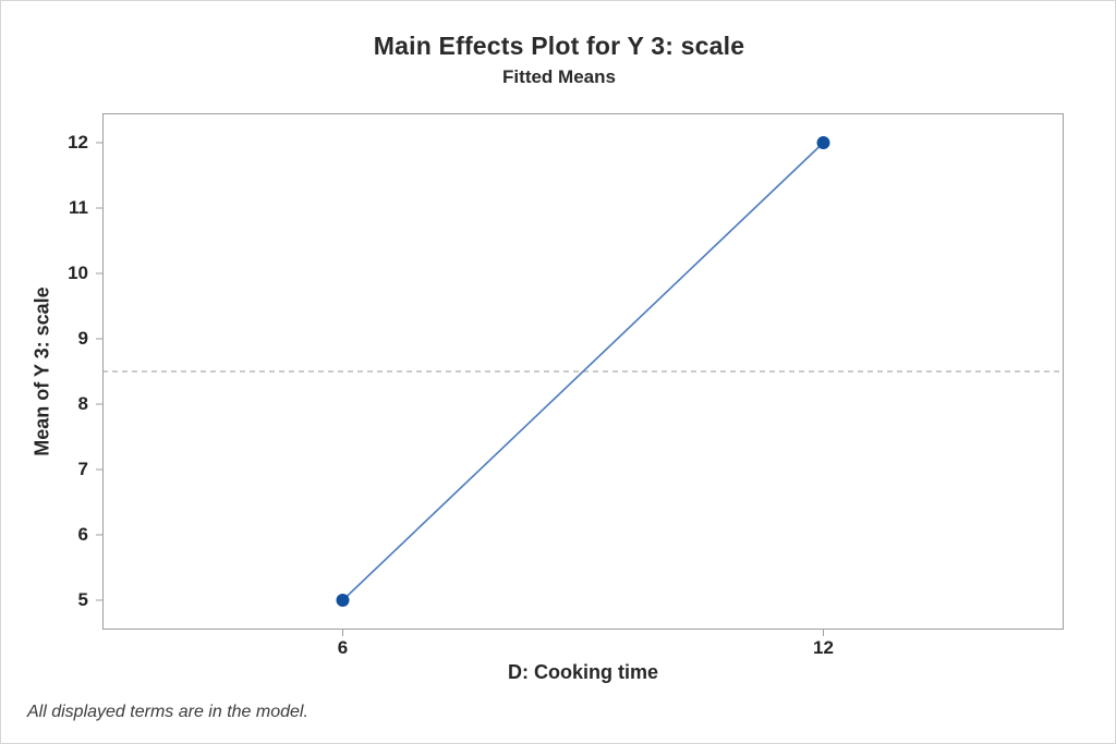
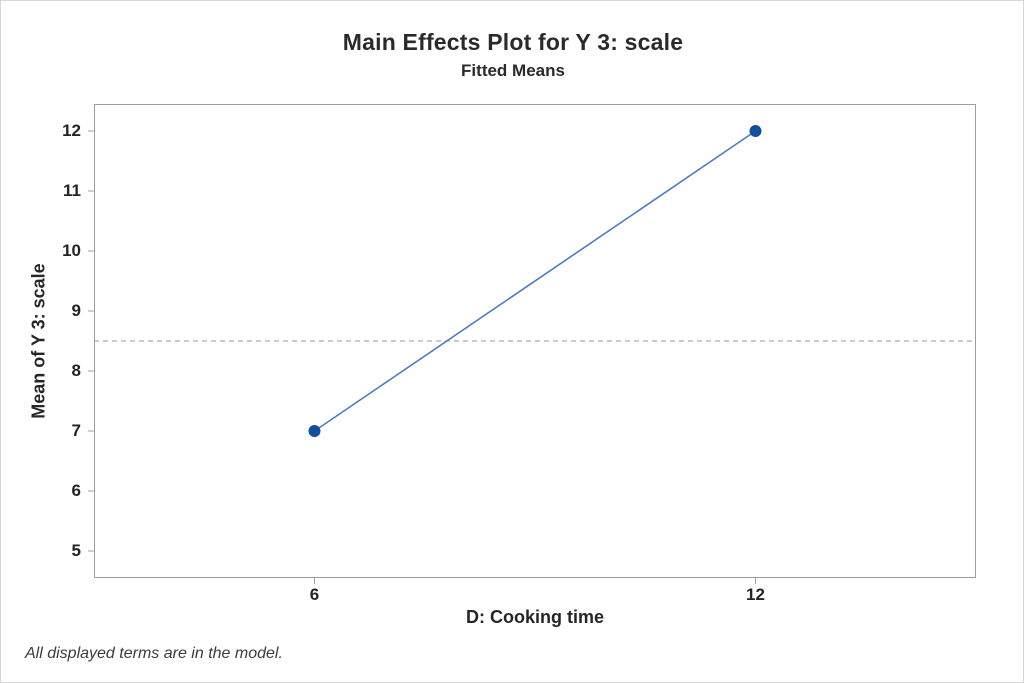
6: 5 -> 7
